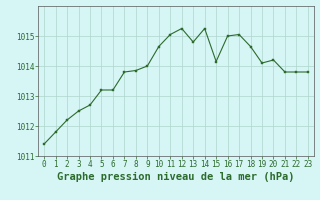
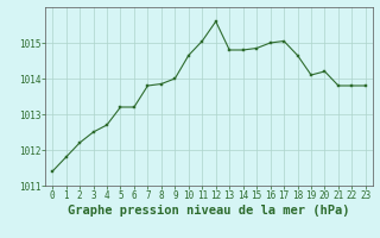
12: 1015.25 -> 1015.60
14: 1015.25 -> 1014.80
15: 1014.15 -> 1014.85
